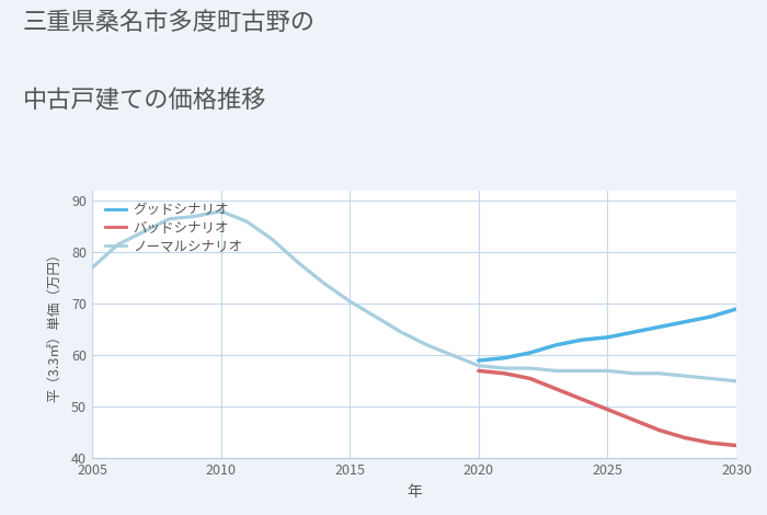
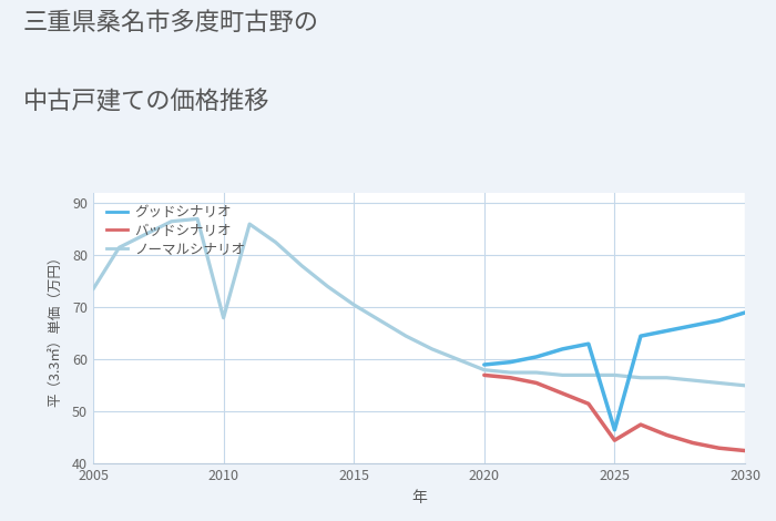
ノーマルシナリオ/2005: 77.0 -> 73.5
ノーマルシナリオ/2010: 88.0 -> 68.0
グッドシナリオ/2025: 63.5 -> 46.5
バッドシナリオ/2025: 49.5 -> 44.5
